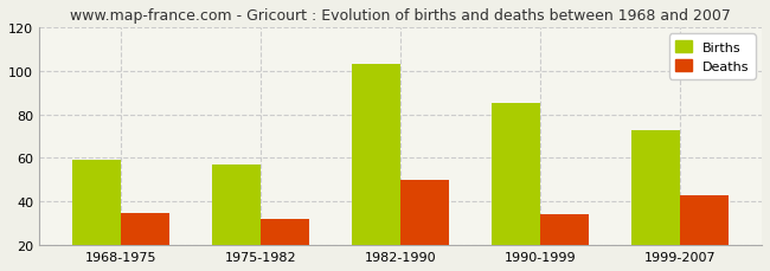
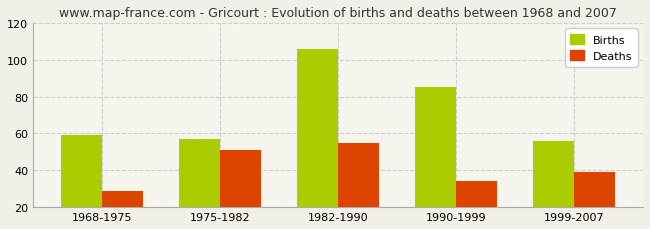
Deaths/1968-1975: 35 -> 29
Deaths/1975-1982: 32 -> 51
Births/1982-1990: 103 -> 106
Deaths/1982-1990: 50 -> 55
Births/1999-2007: 73 -> 56
Deaths/1999-2007: 43 -> 39
